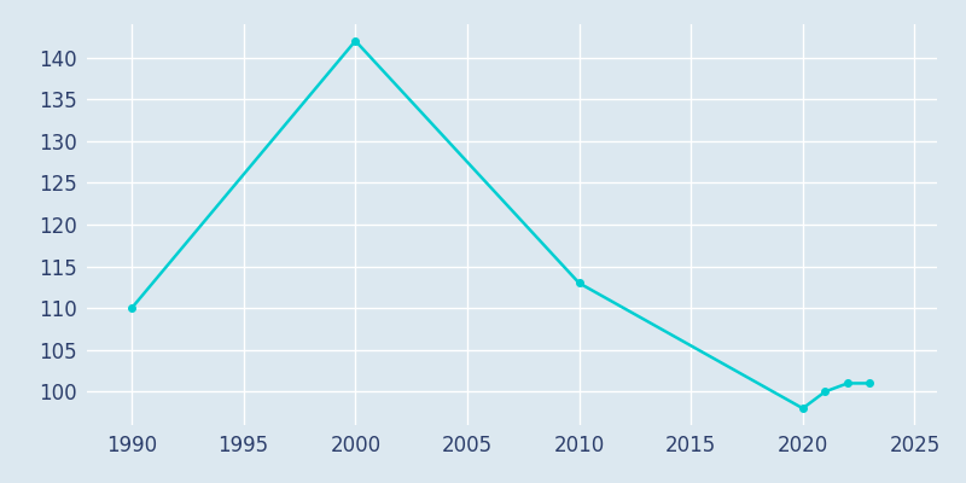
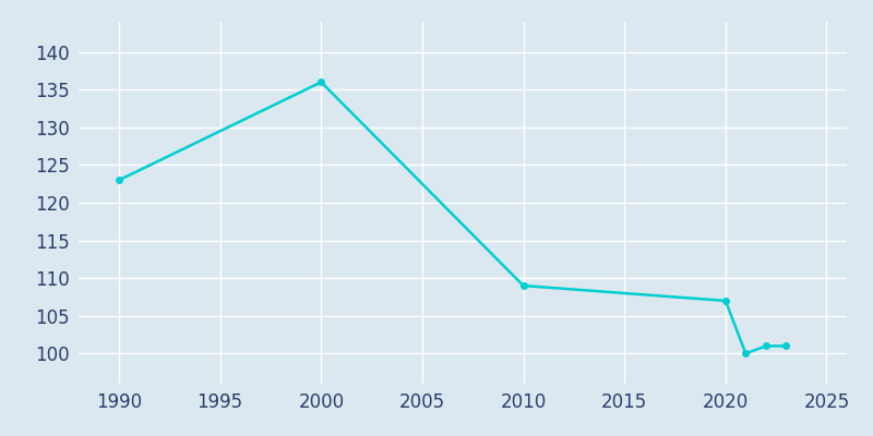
1990: 110 -> 123
2000: 142 -> 136
2010: 113 -> 109
2020: 98 -> 107
